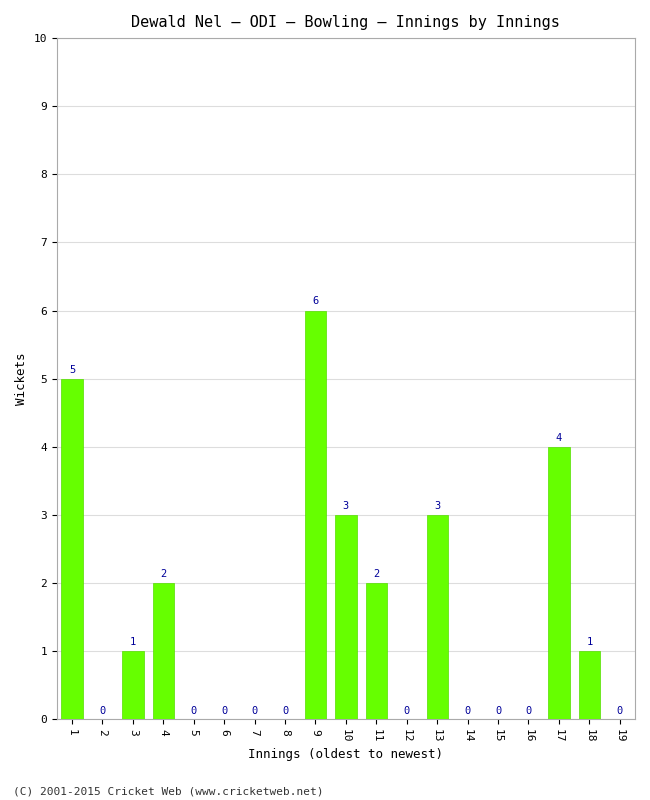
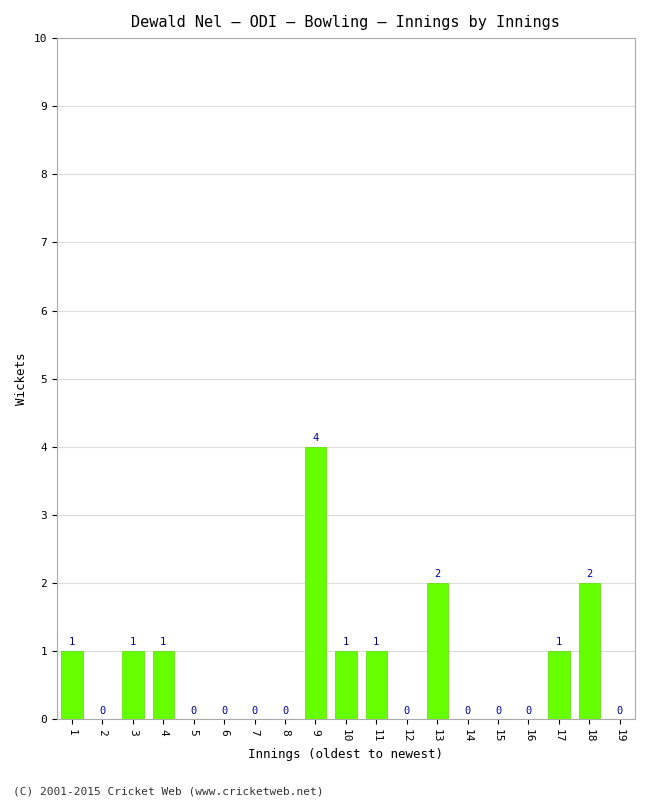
1: 5 -> 1
4: 2 -> 1
9: 6 -> 4
10: 3 -> 1
11: 2 -> 1
13: 3 -> 2
17: 4 -> 1
18: 1 -> 2
